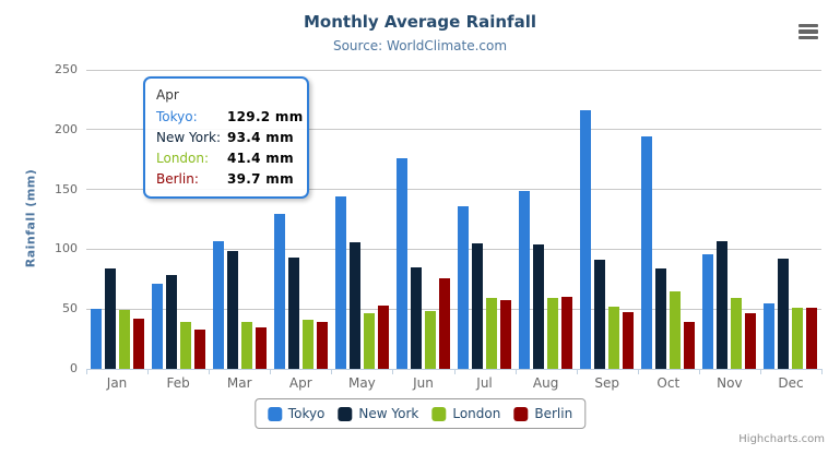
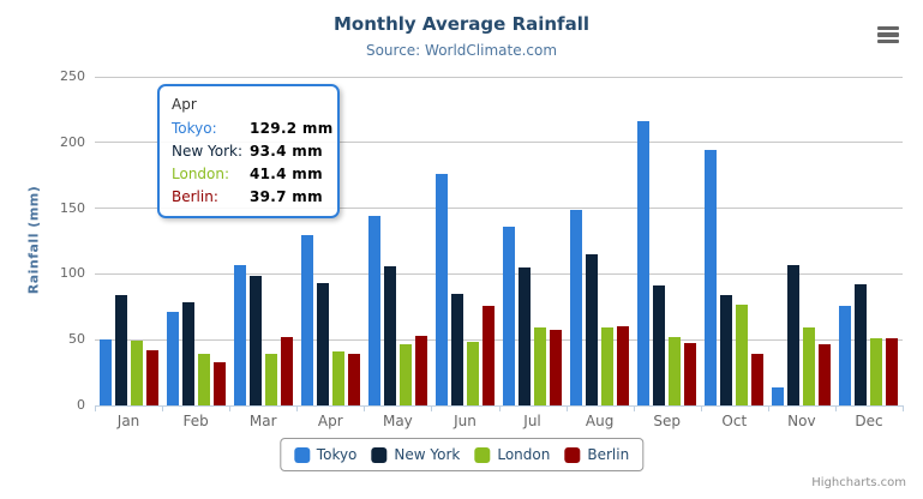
Berlin/Mar: 34 -> 52
New York/Aug: 104 -> 115
London/Oct: 65 -> 77
Tokyo/Nov: 96 -> 14
Tokyo/Dec: 54 -> 76
